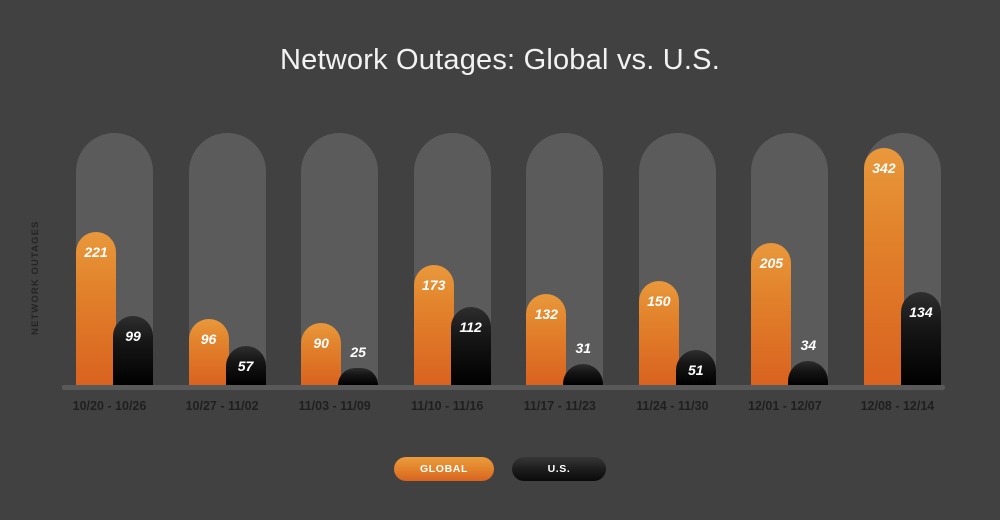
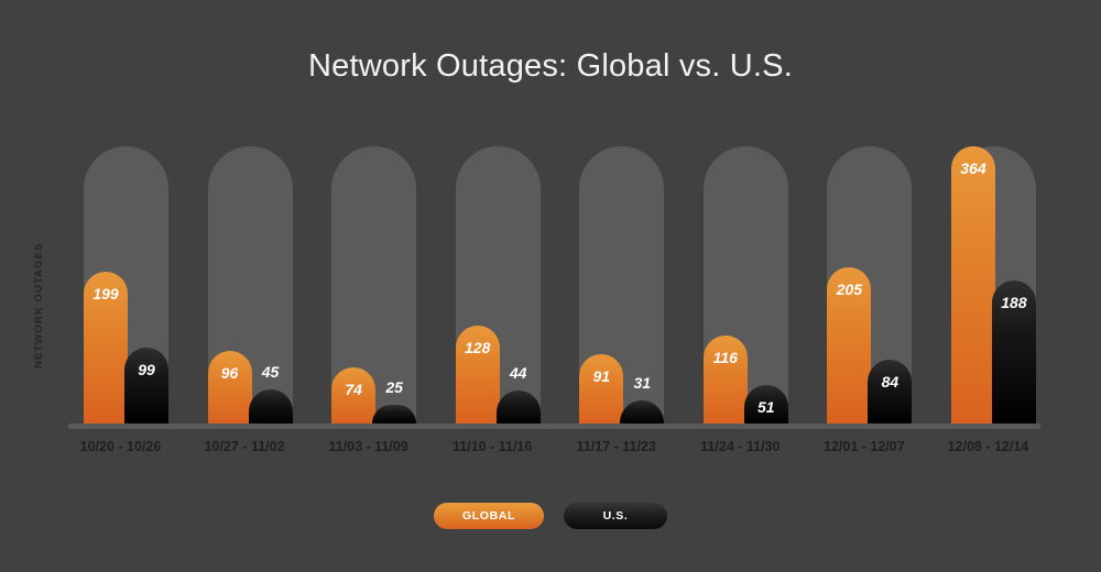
GLOBAL/10/20 - 10/26: 221 -> 199
U.S./10/27 - 11/02: 57 -> 45
GLOBAL/11/03 - 11/09: 90 -> 74
GLOBAL/11/10 - 11/16: 173 -> 128
U.S./11/10 - 11/16: 112 -> 44
GLOBAL/11/17 - 11/23: 132 -> 91
GLOBAL/11/24 - 11/30: 150 -> 116
U.S./12/01 - 12/07: 34 -> 84
GLOBAL/12/08 - 12/14: 342 -> 364
U.S./12/08 - 12/14: 134 -> 188
